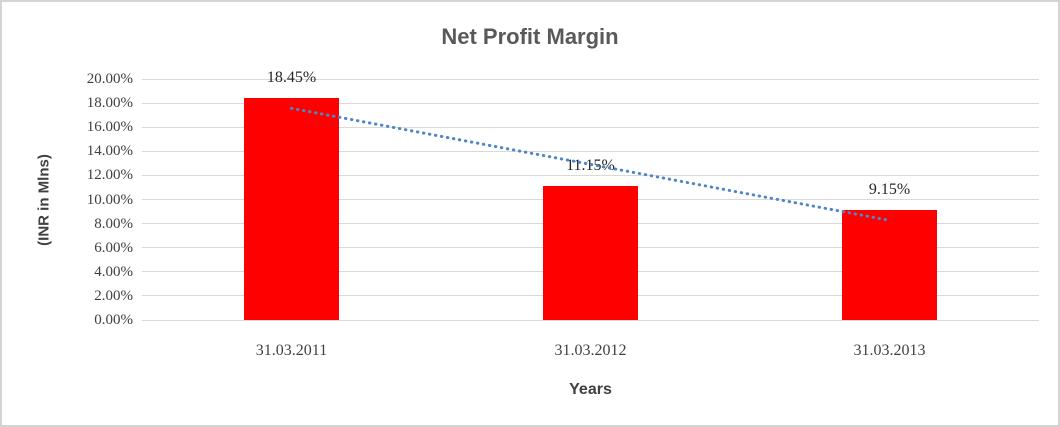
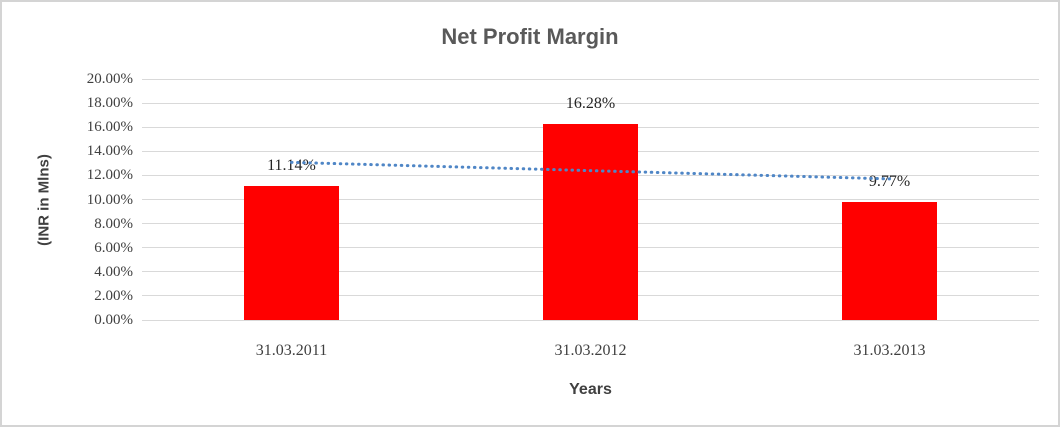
31.03.2011: 18.45% -> 11.14%
31.03.2012: 11.15% -> 16.28%
31.03.2013: 9.15% -> 9.77%
